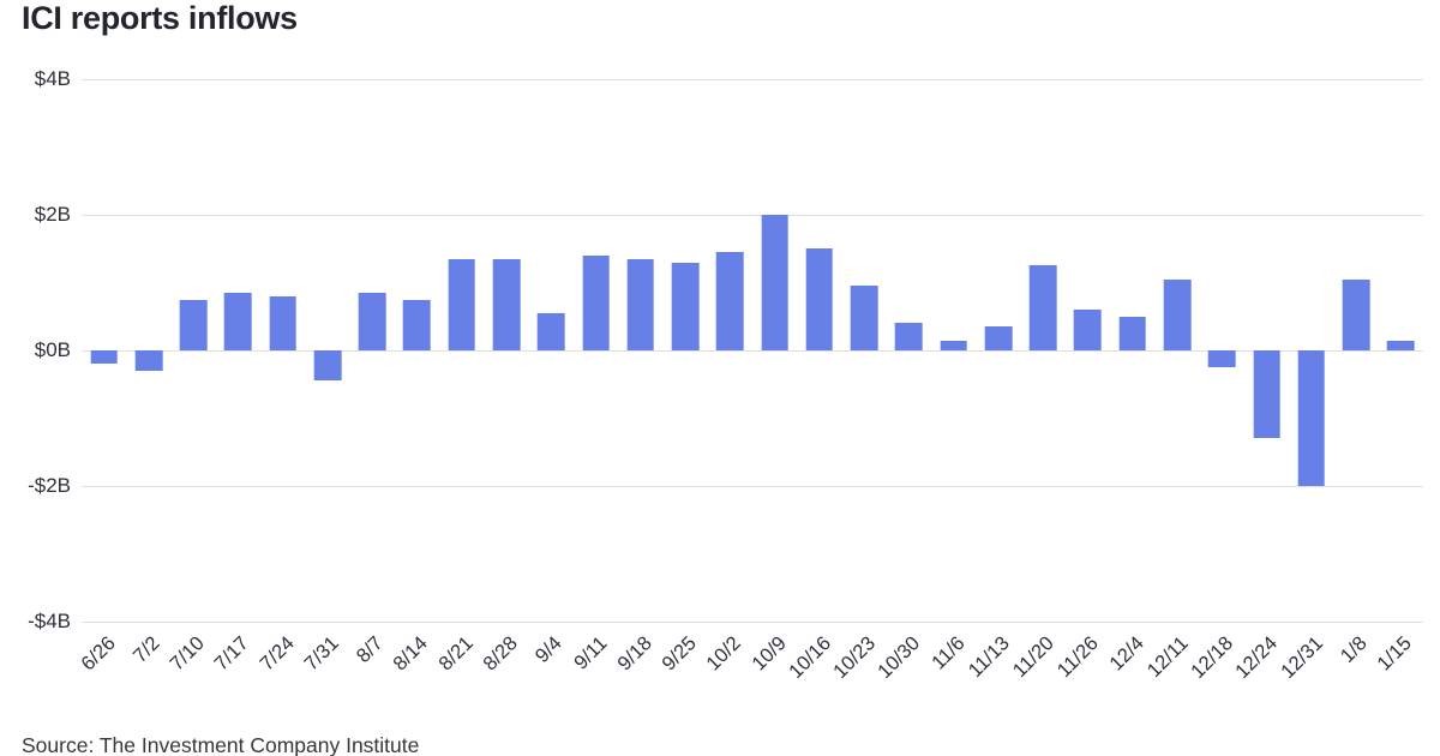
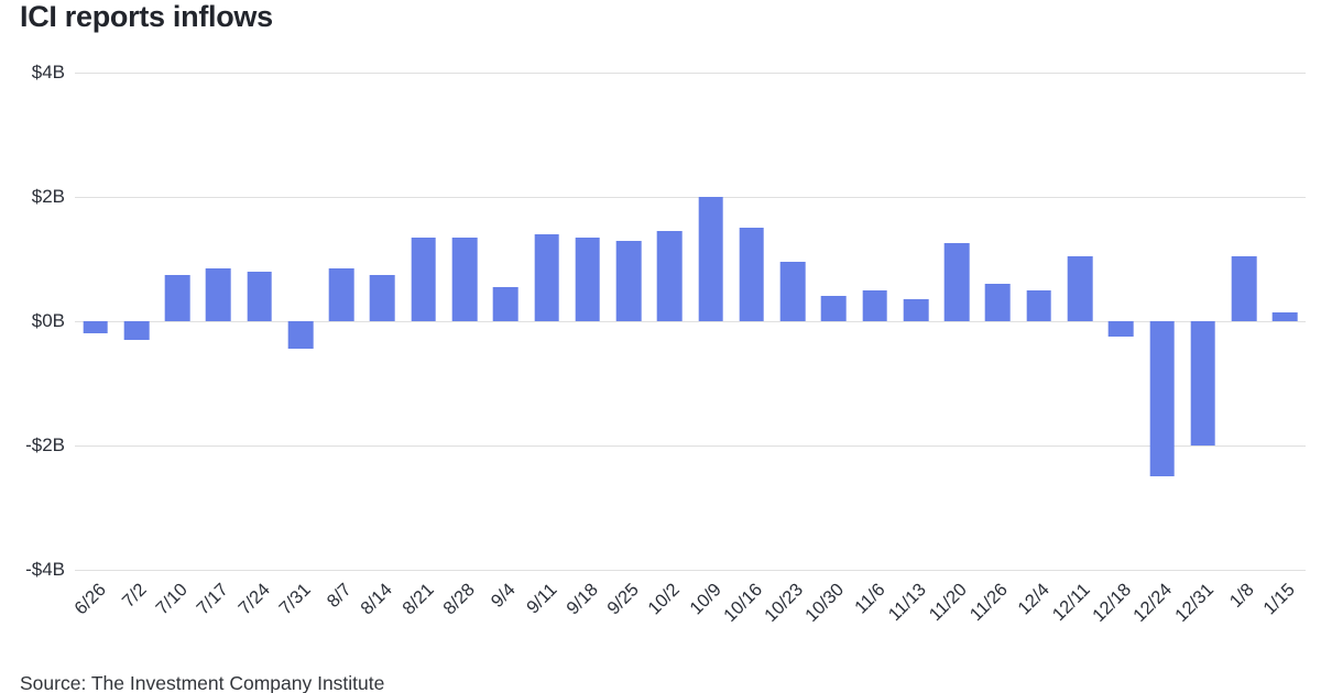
11/6: $0.1B -> $0.5B
12/24: -$1.3B -> -$2.5B
